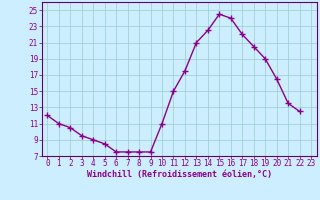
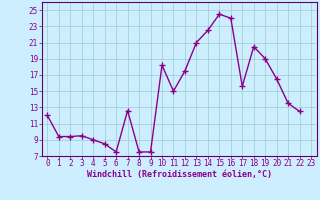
1: 11.0 -> 9.4
2: 10.5 -> 9.4
7: 7.5 -> 12.6
10: 11.0 -> 18.2
17: 22.0 -> 15.6
